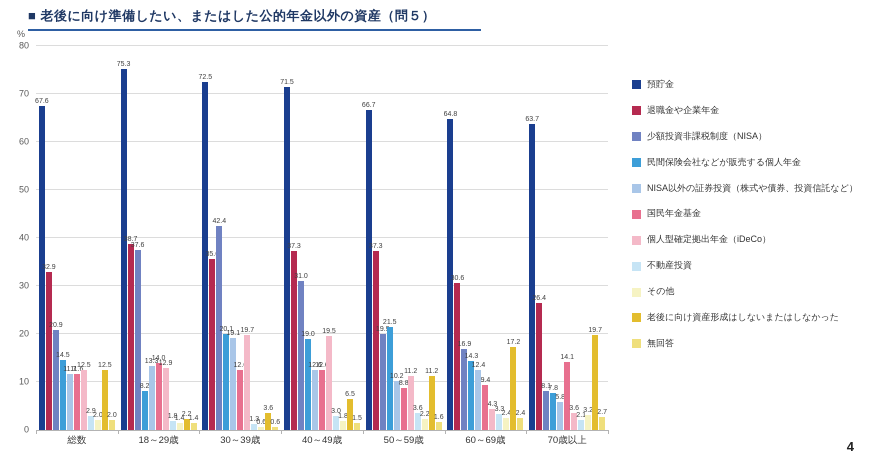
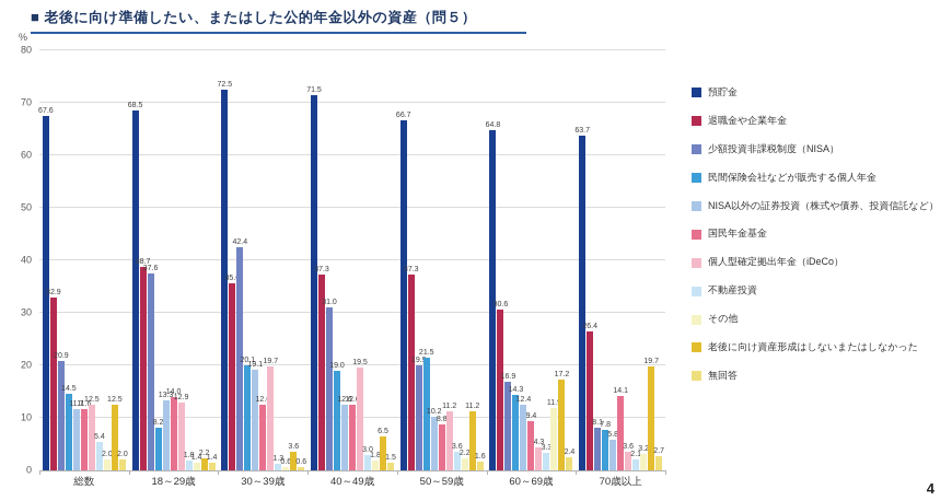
不動産投資/総数: 2.9 -> 5.4
預貯金/18～29歳: 75.3 -> 68.5
その他/60～69歳: 2.4 -> 11.9
